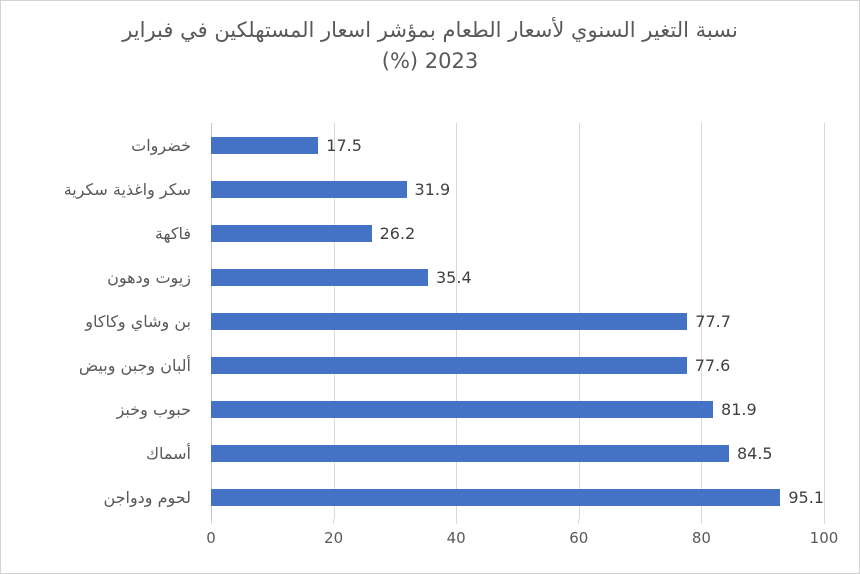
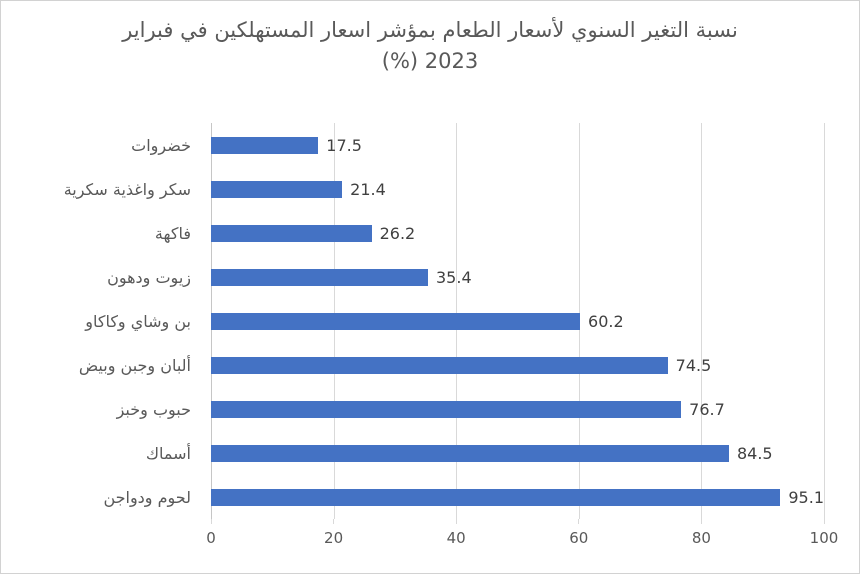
سكر واغذية سكرية: 31.9 -> 21.4
بن وشاي وكاكاو: 77.7 -> 60.2
ألبان وجبن وبيض: 77.6 -> 74.5
حبوب وخبز: 81.9 -> 76.7
